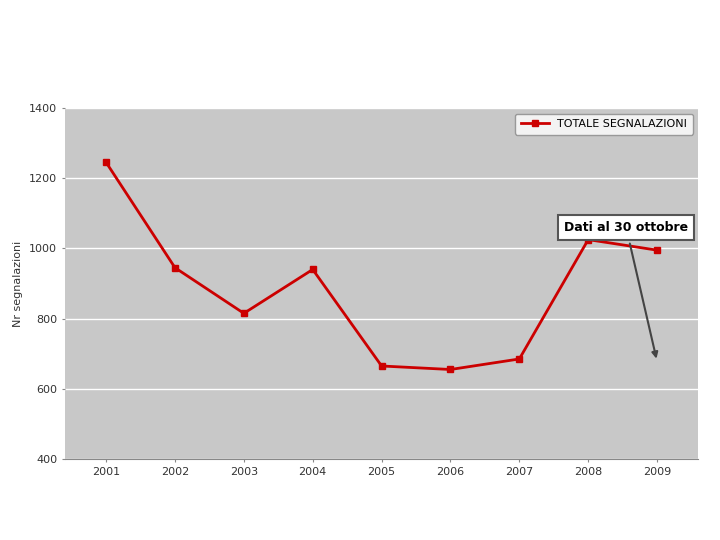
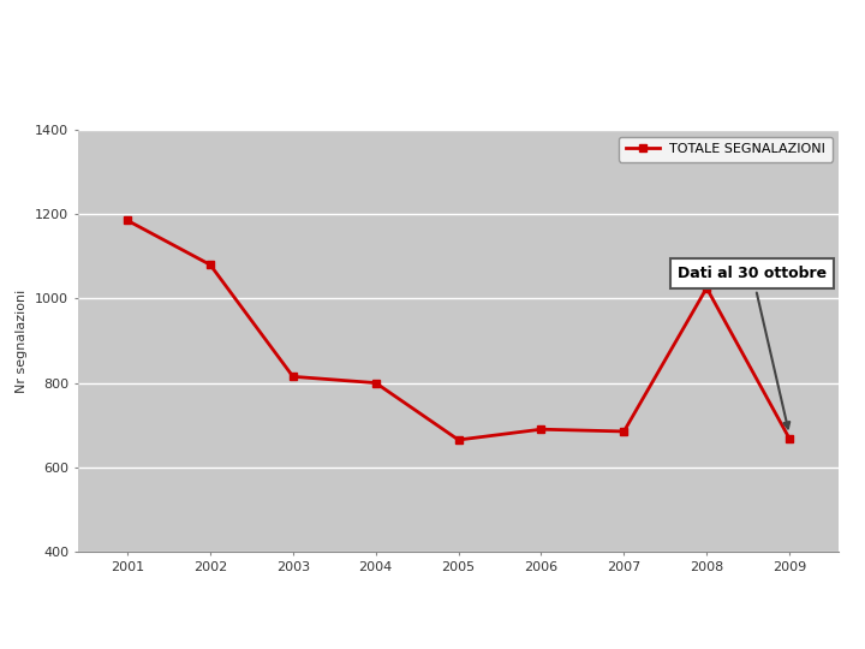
2001: 1245 -> 1185
2002: 945 -> 1080
2004: 940 -> 800
2006: 655 -> 690
2009: 995 -> 668
